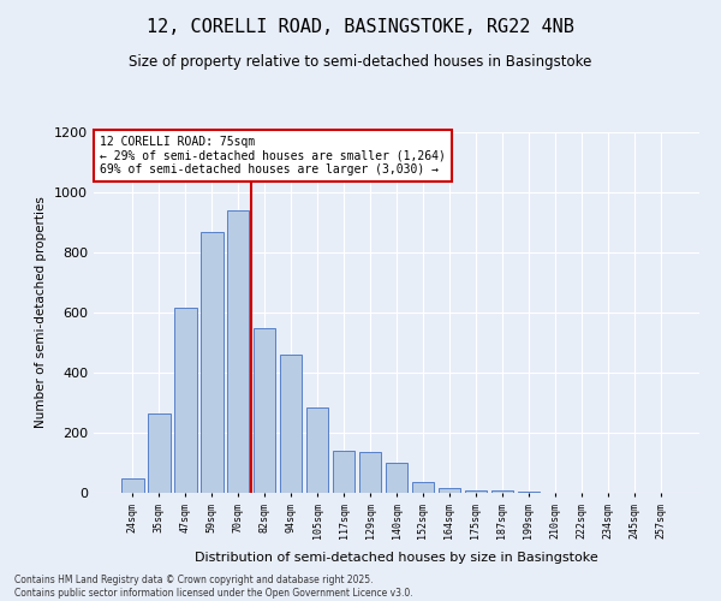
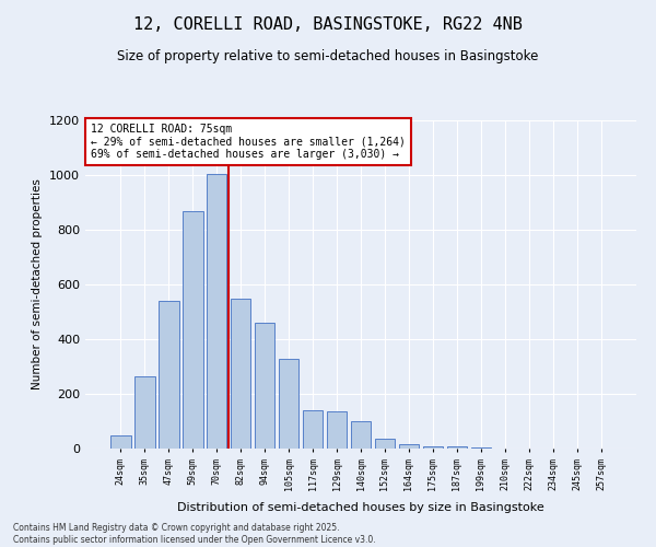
47sqm: 615 -> 540
70sqm: 940 -> 1005
105sqm: 285 -> 330
